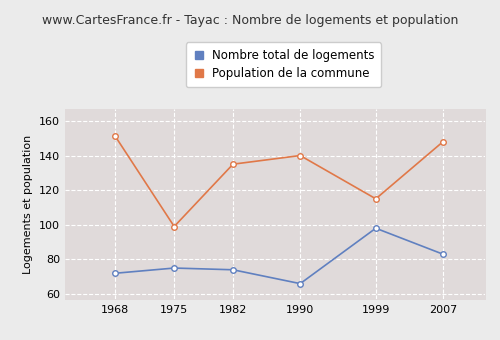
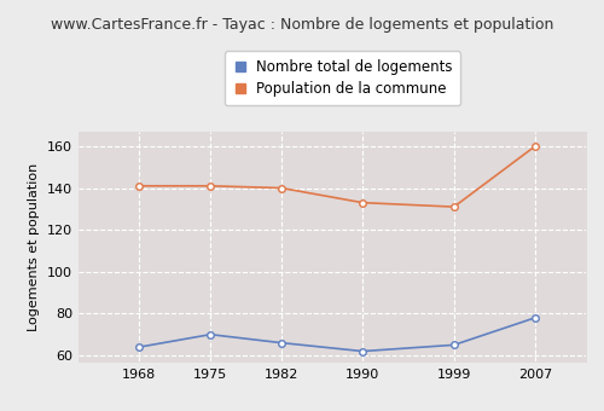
Nombre total de logements/1968: 72 -> 64
Population de la commune/1968: 151 -> 141
Nombre total de logements/1975: 75 -> 70
Population de la commune/1975: 99 -> 141
Nombre total de logements/1982: 74 -> 66
Population de la commune/1982: 135 -> 140
Nombre total de logements/1990: 66 -> 62
Population de la commune/1990: 140 -> 133
Nombre total de logements/1999: 98 -> 65
Population de la commune/1999: 115 -> 131
Nombre total de logements/2007: 83 -> 78
Population de la commune/2007: 148 -> 160
